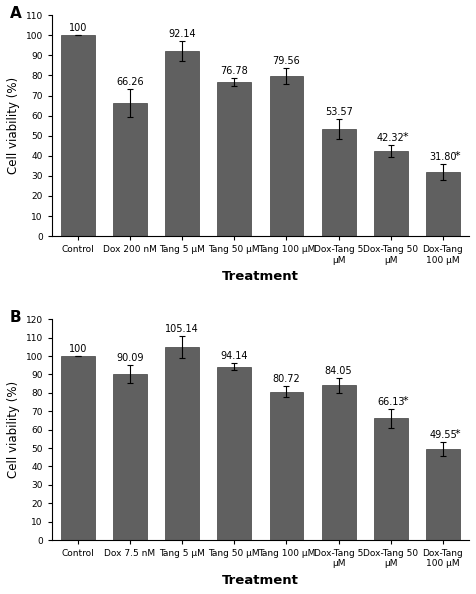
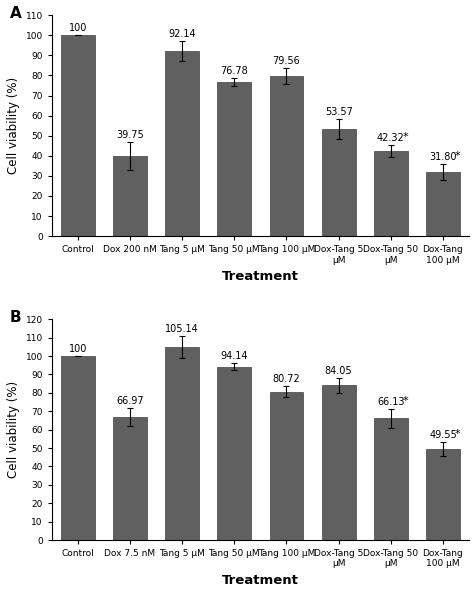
Dox 200 nM: 66.26 -> 39.75
Dox 7.5 nM: 90.09 -> 66.97
